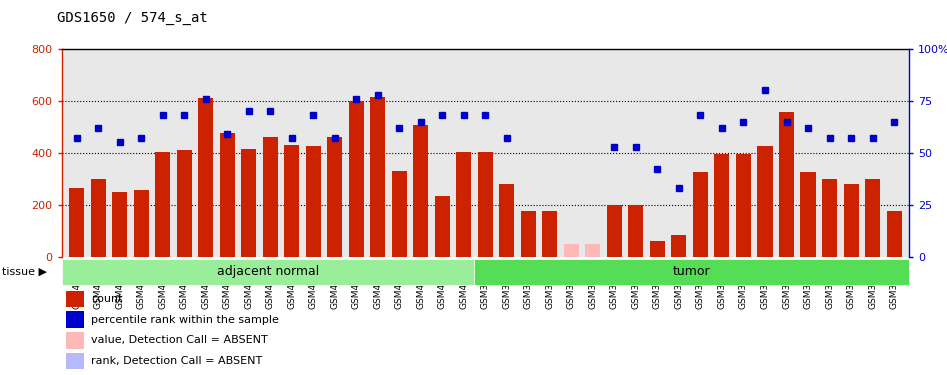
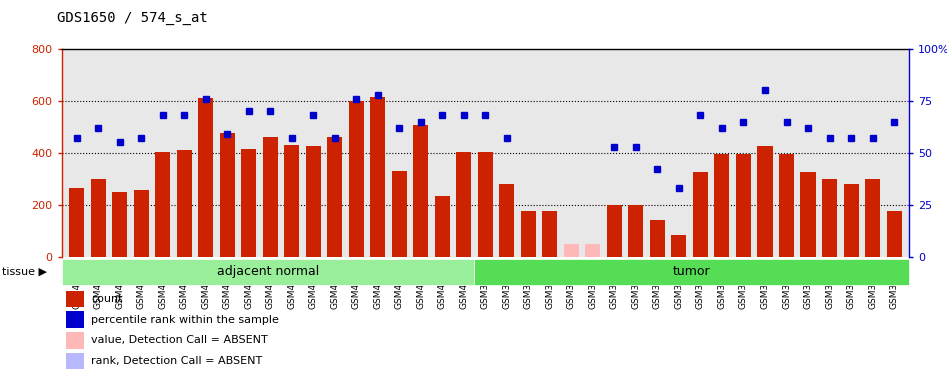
GSM36765: 60 -> 140
GSM36771: 555 -> 395
